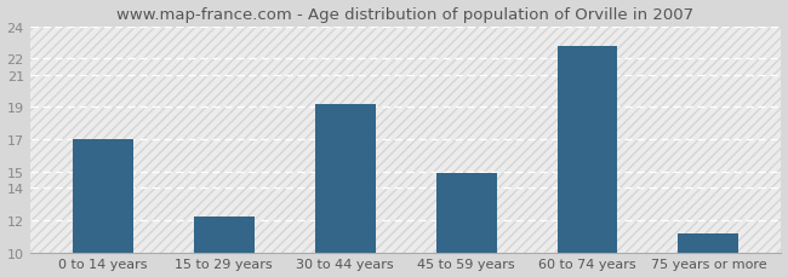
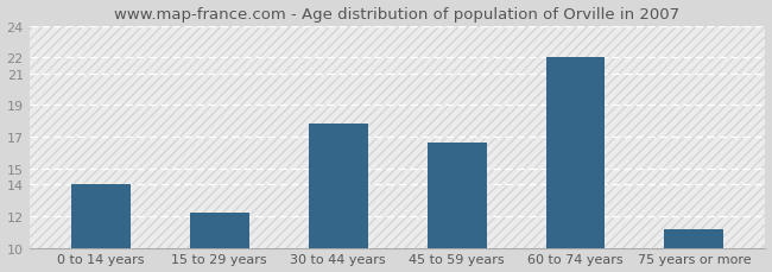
0 to 14 years: 17.0 -> 14.0
30 to 44 years: 19.2 -> 17.8
45 to 59 years: 14.9 -> 16.6
60 to 74 years: 22.8 -> 22.0
